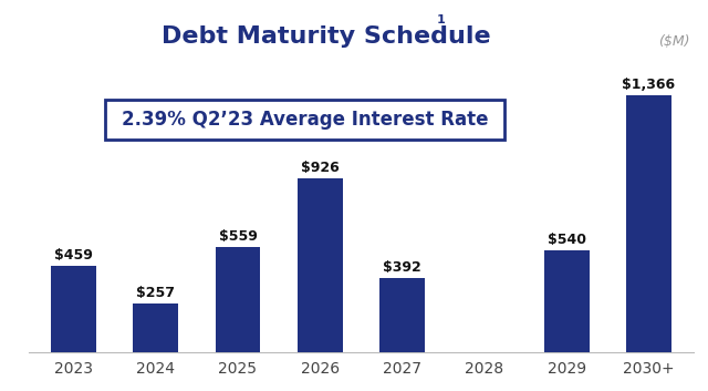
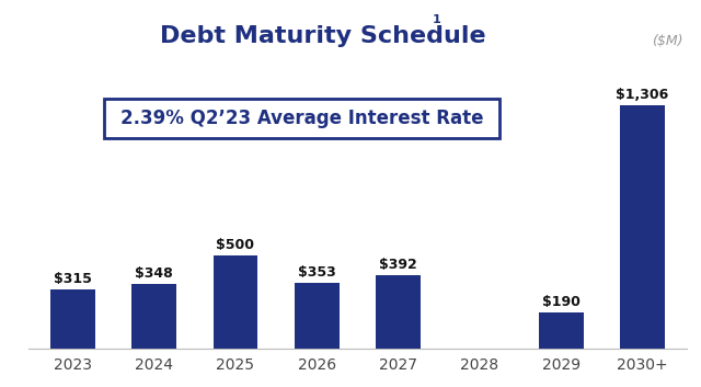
2023: $459 -> $315
2024: $257 -> $348
2025: $559 -> $500
2026: $926 -> $353
2029: $540 -> $190
2030+: $1,366 -> $1,306
